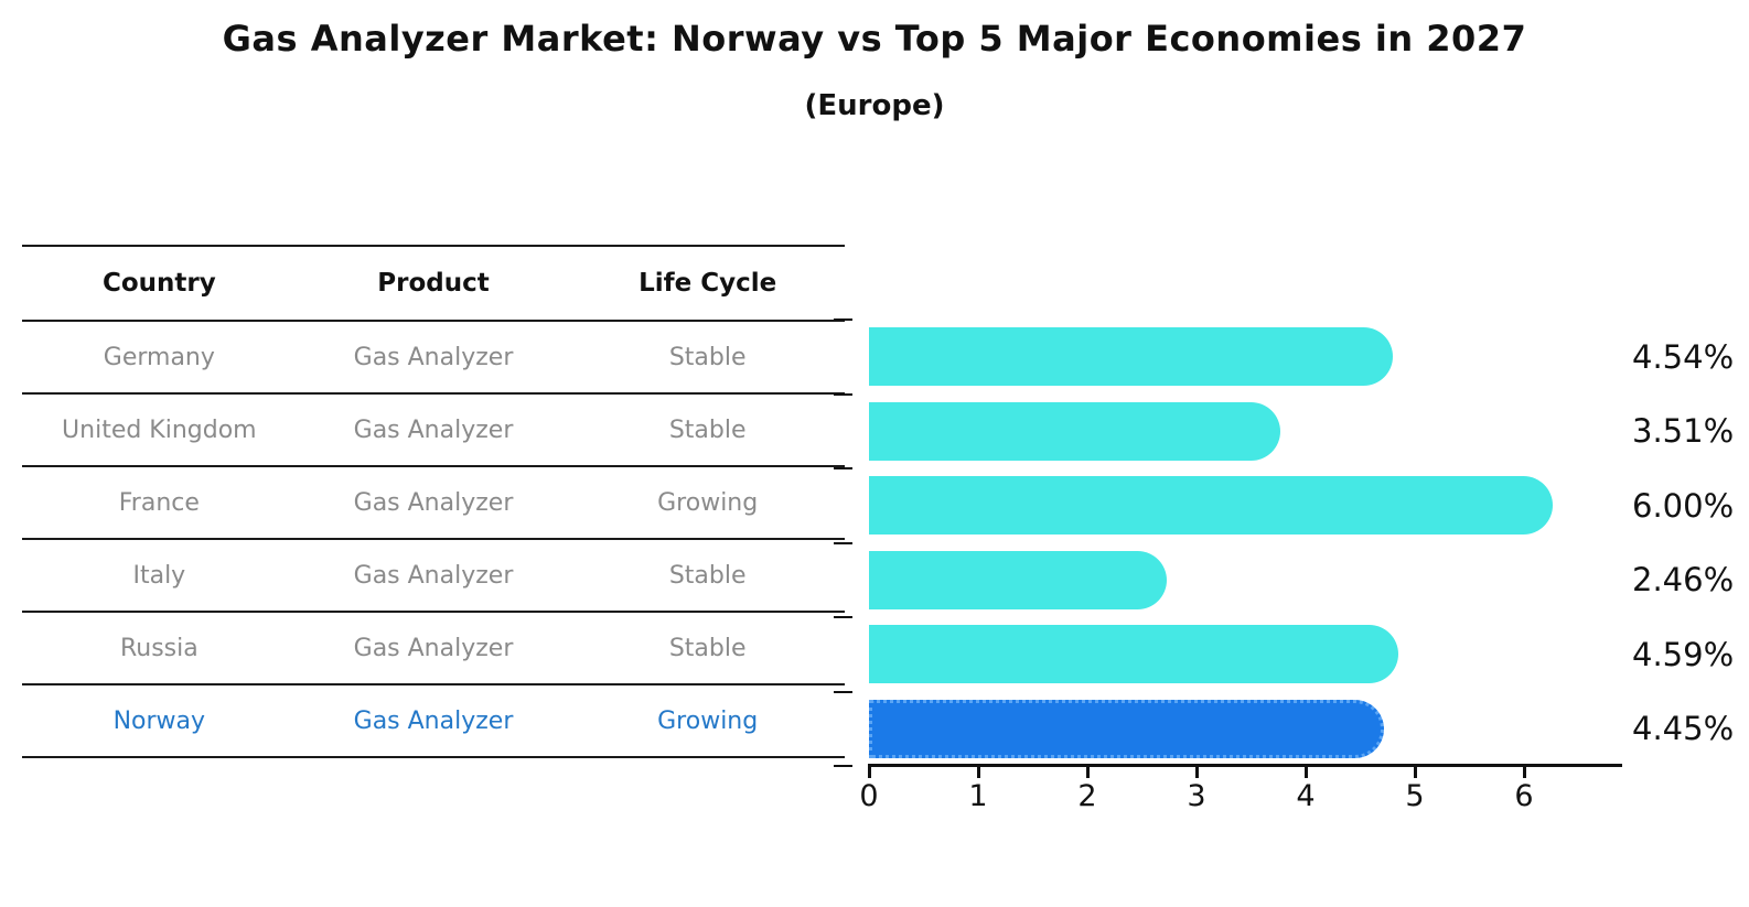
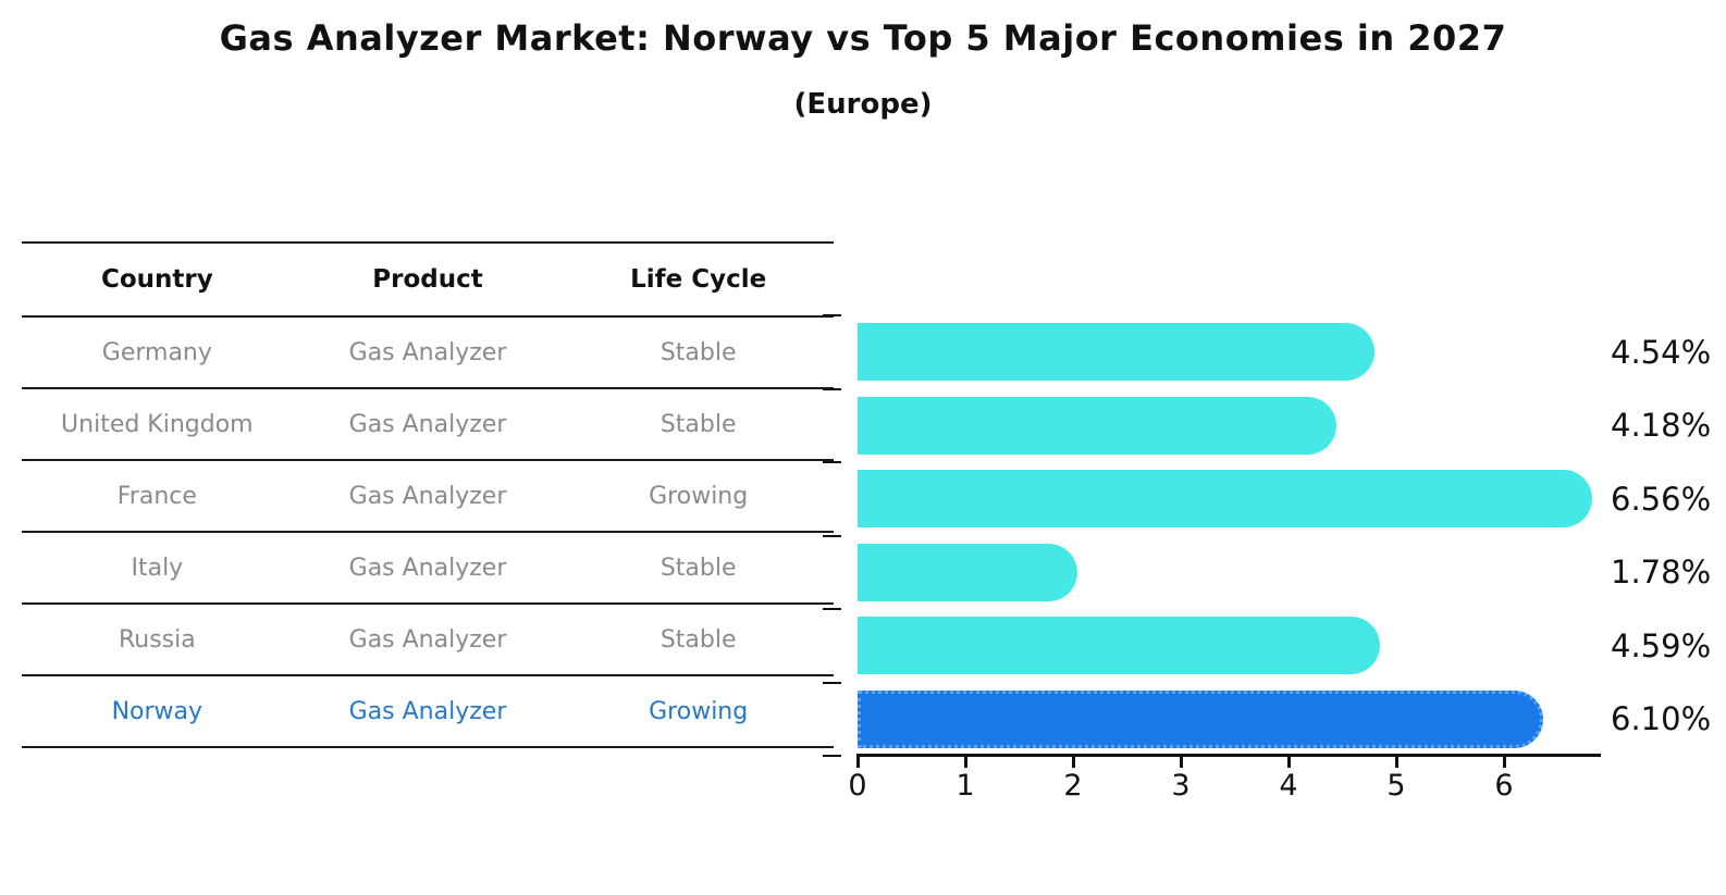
United Kingdom: 3.51% -> 4.18%
France: 6.00% -> 6.56%
Italy: 2.46% -> 1.78%
Norway: 4.45% -> 6.10%
